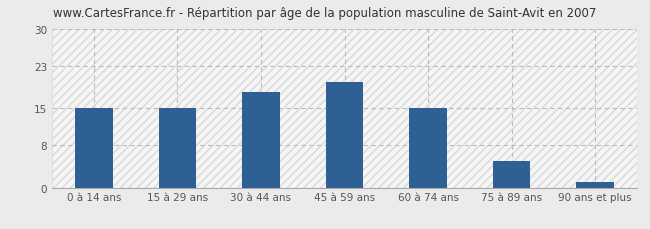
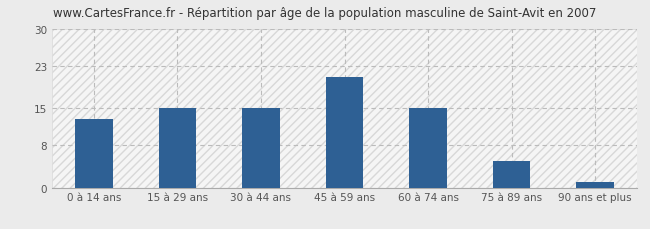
0 à 14 ans: 15 -> 13
30 à 44 ans: 18 -> 15
45 à 59 ans: 20 -> 21
